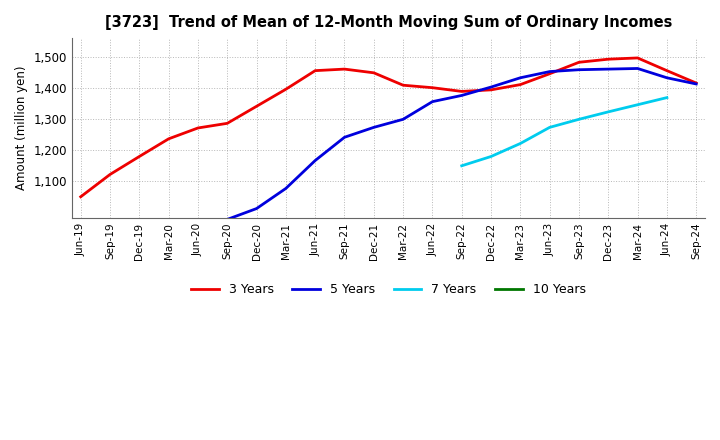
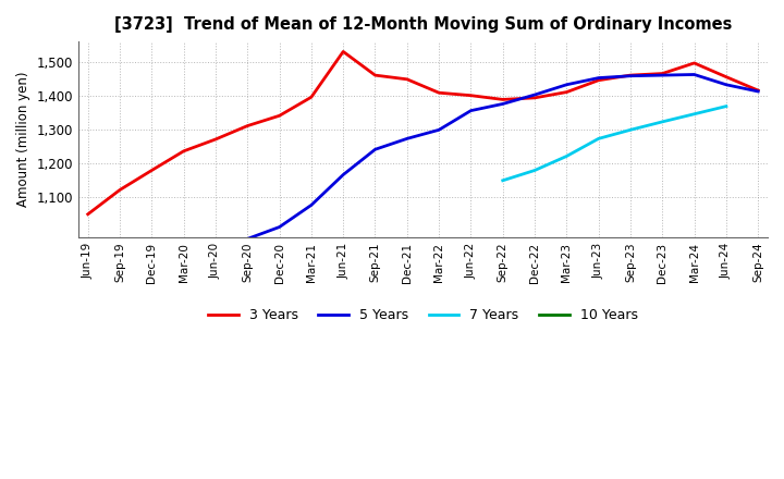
3 Years/Sep-20: 1,285 -> 1,310
3 Years/Jun-21: 1,455 -> 1,530
3 Years/Sep-23: 1,482 -> 1,460
3 Years/Dec-23: 1,492 -> 1,465
